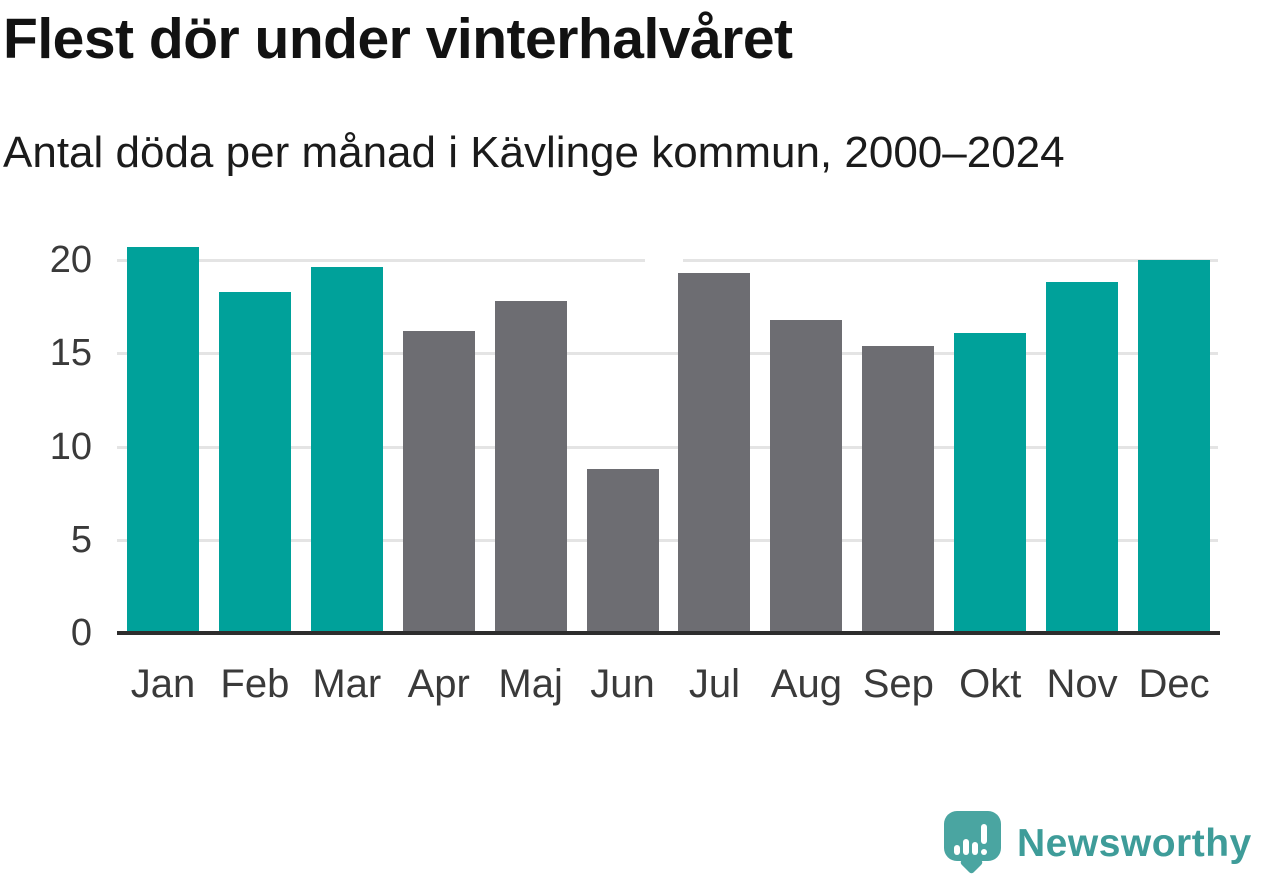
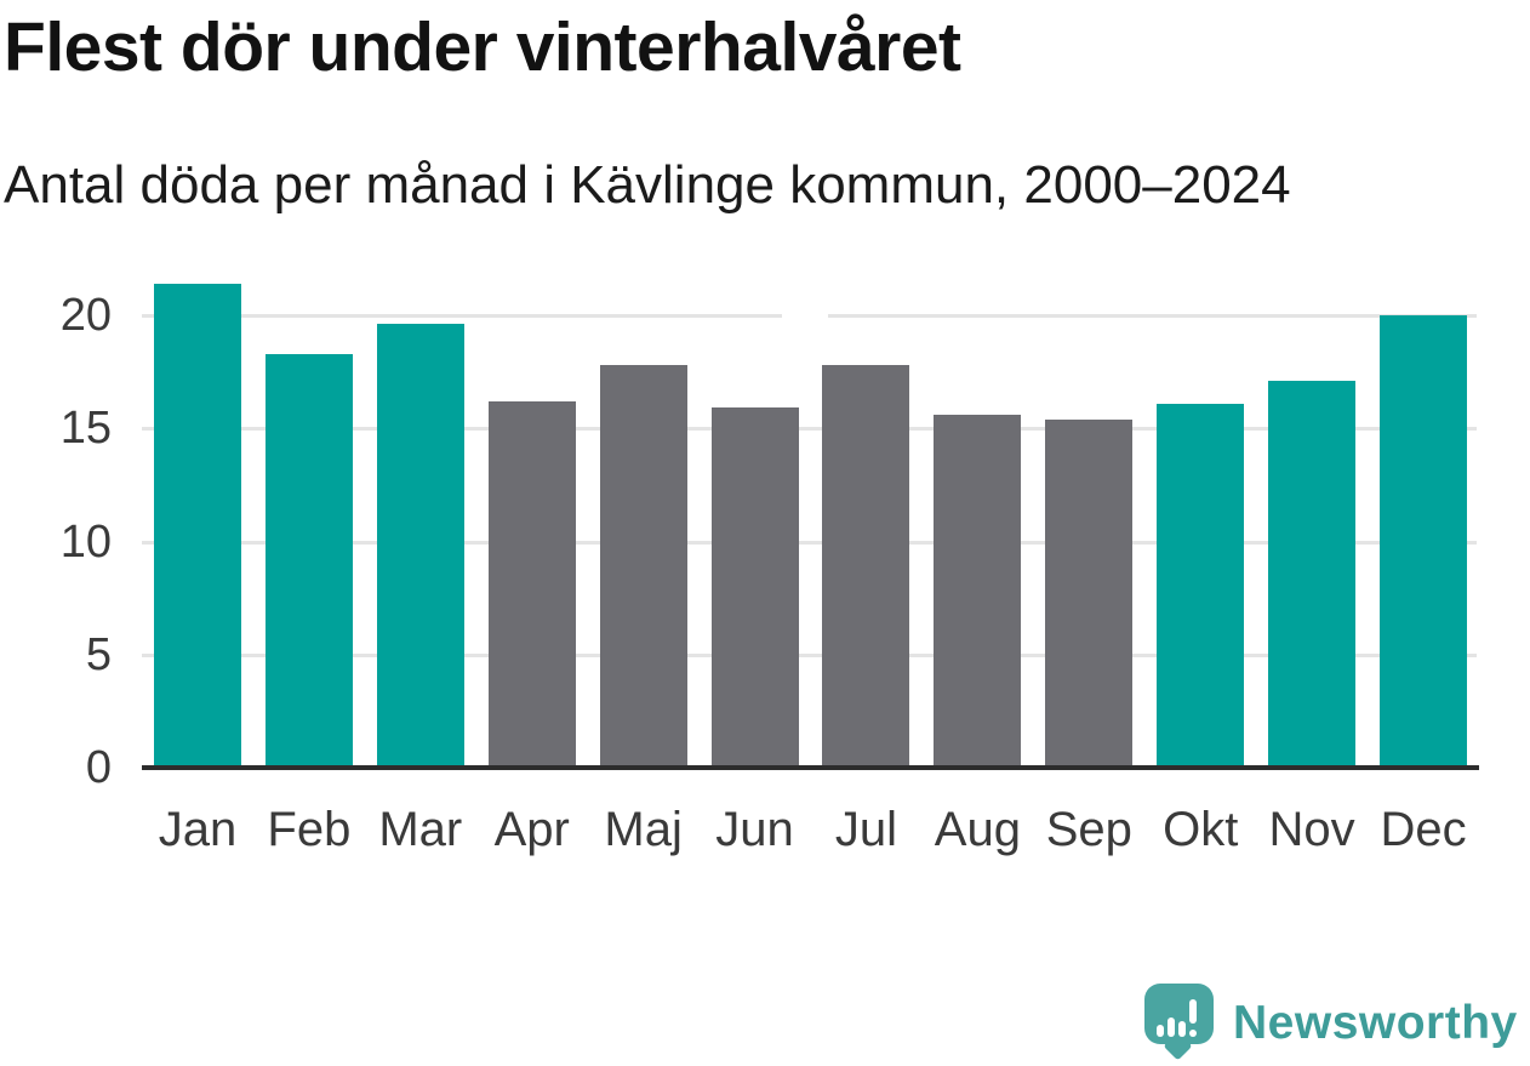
Jan: 20.7 -> 21.4
Jun: 8.8 -> 15.9
Jul: 19.3 -> 17.8
Aug: 16.8 -> 15.6
Nov: 18.8 -> 17.1
